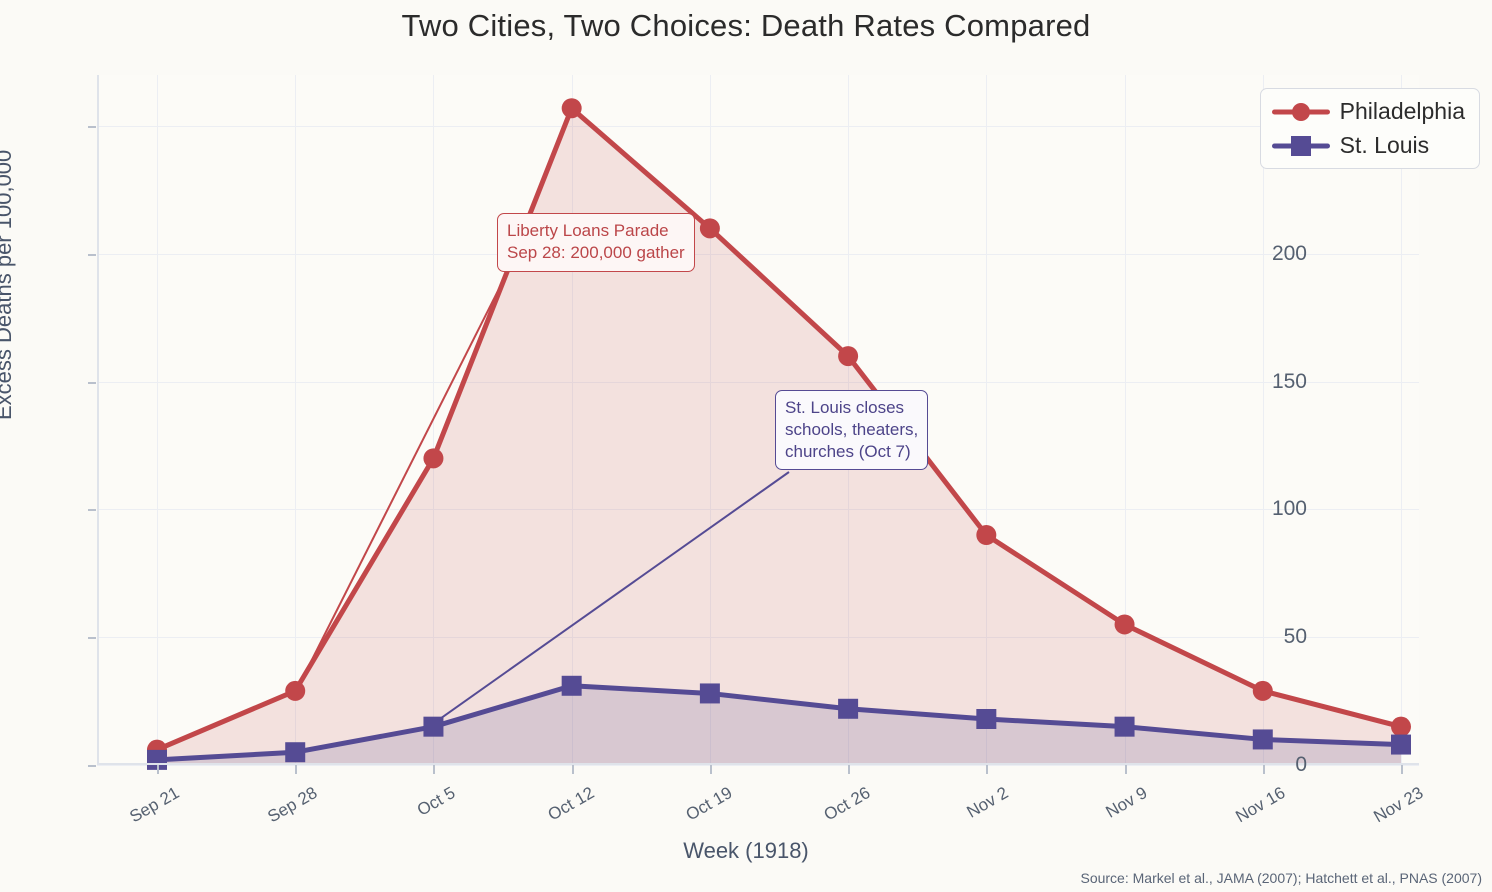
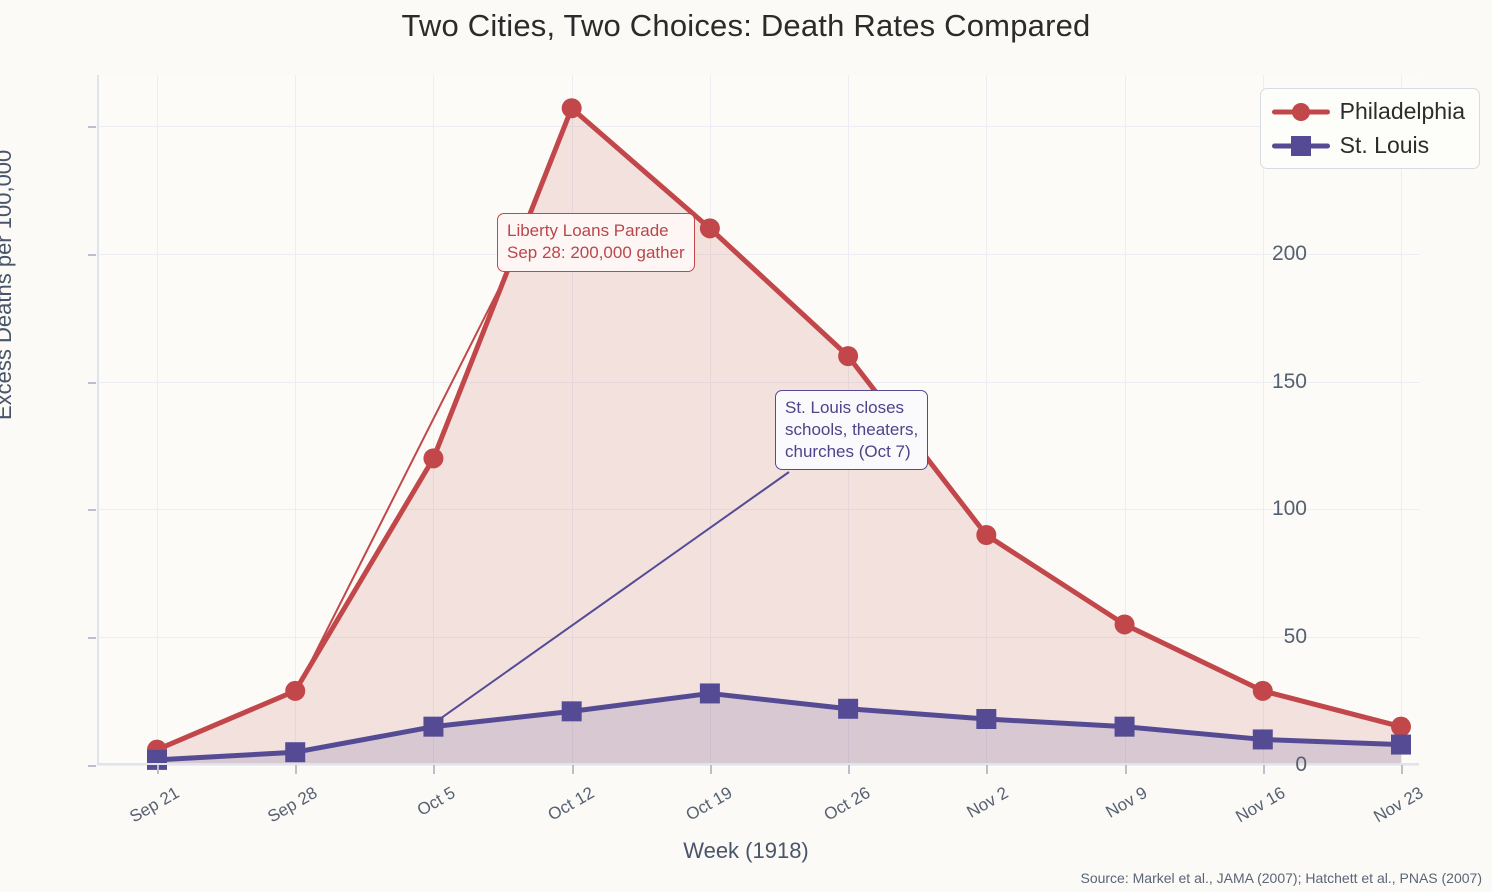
St. Louis/Oct 12: 31 -> 21
